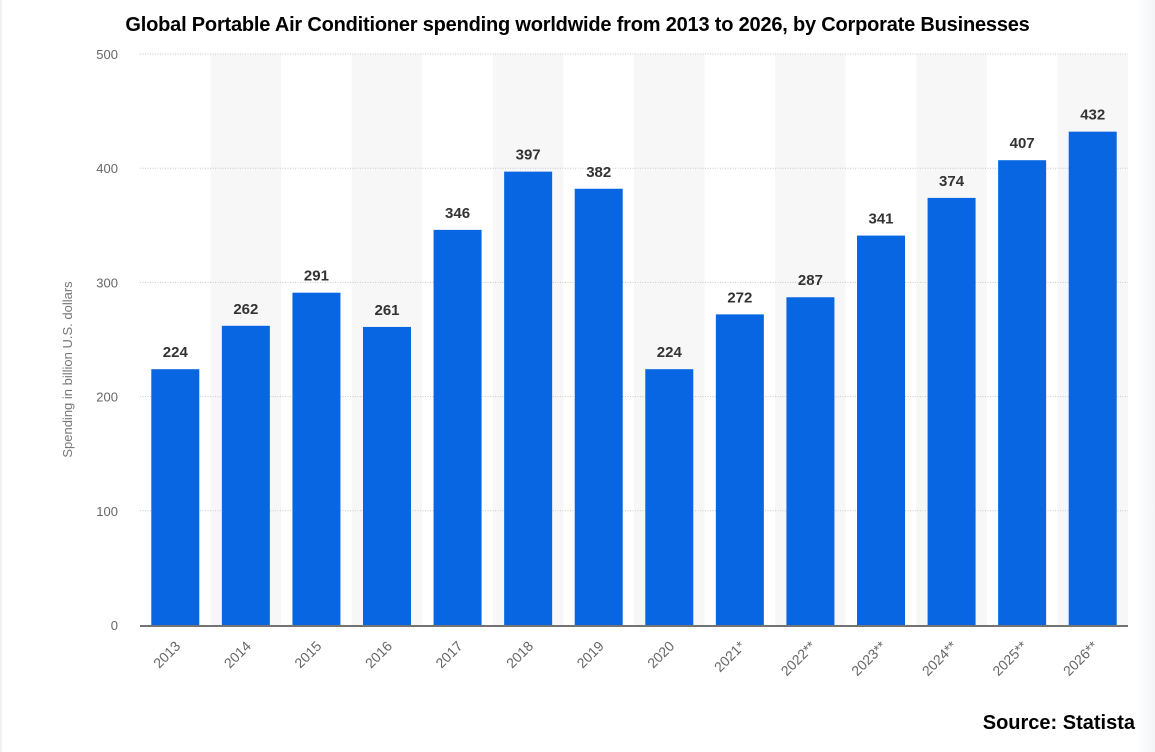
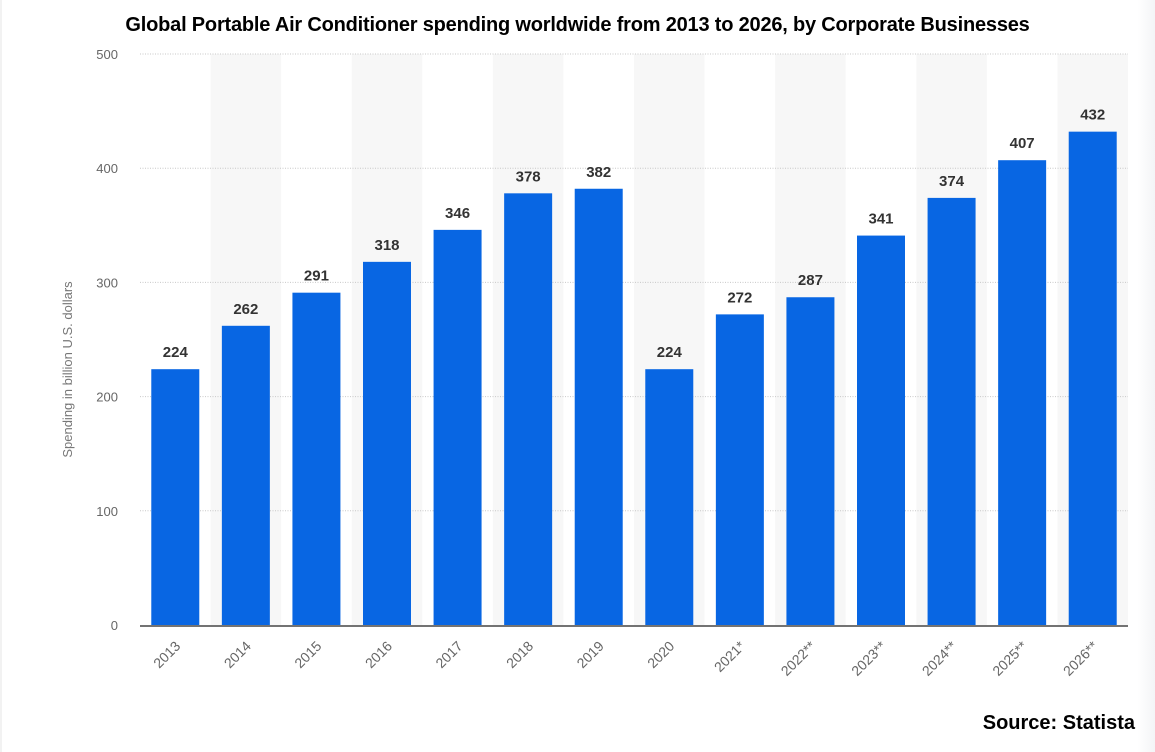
2016: 261 -> 318
2018: 397 -> 378
